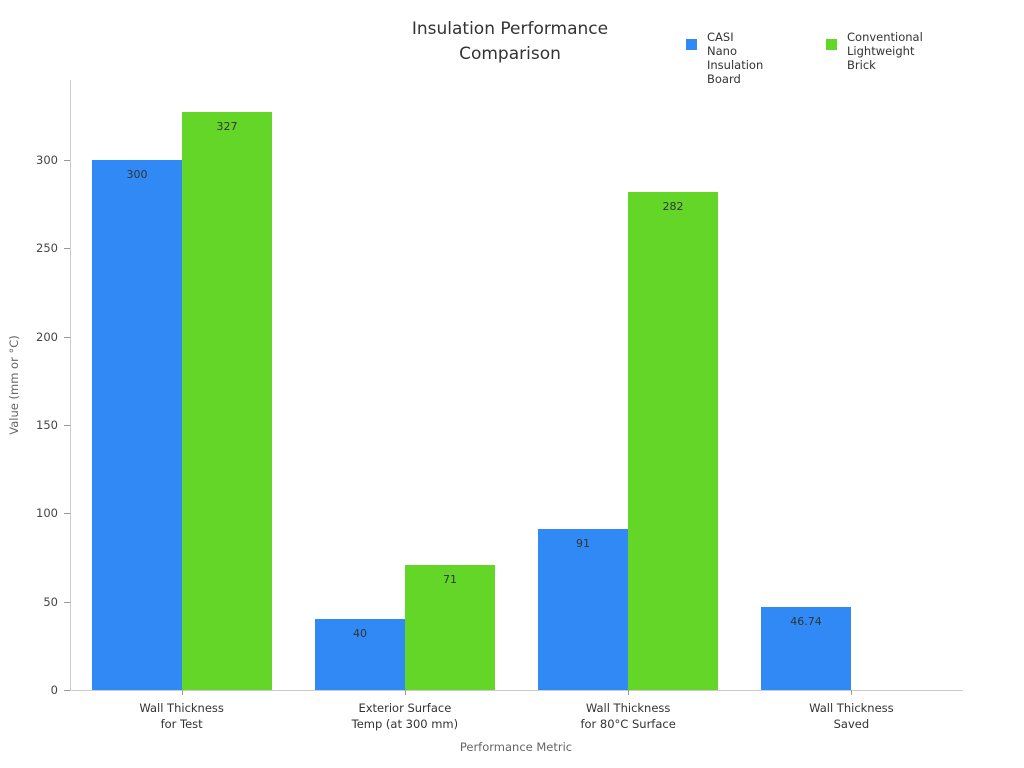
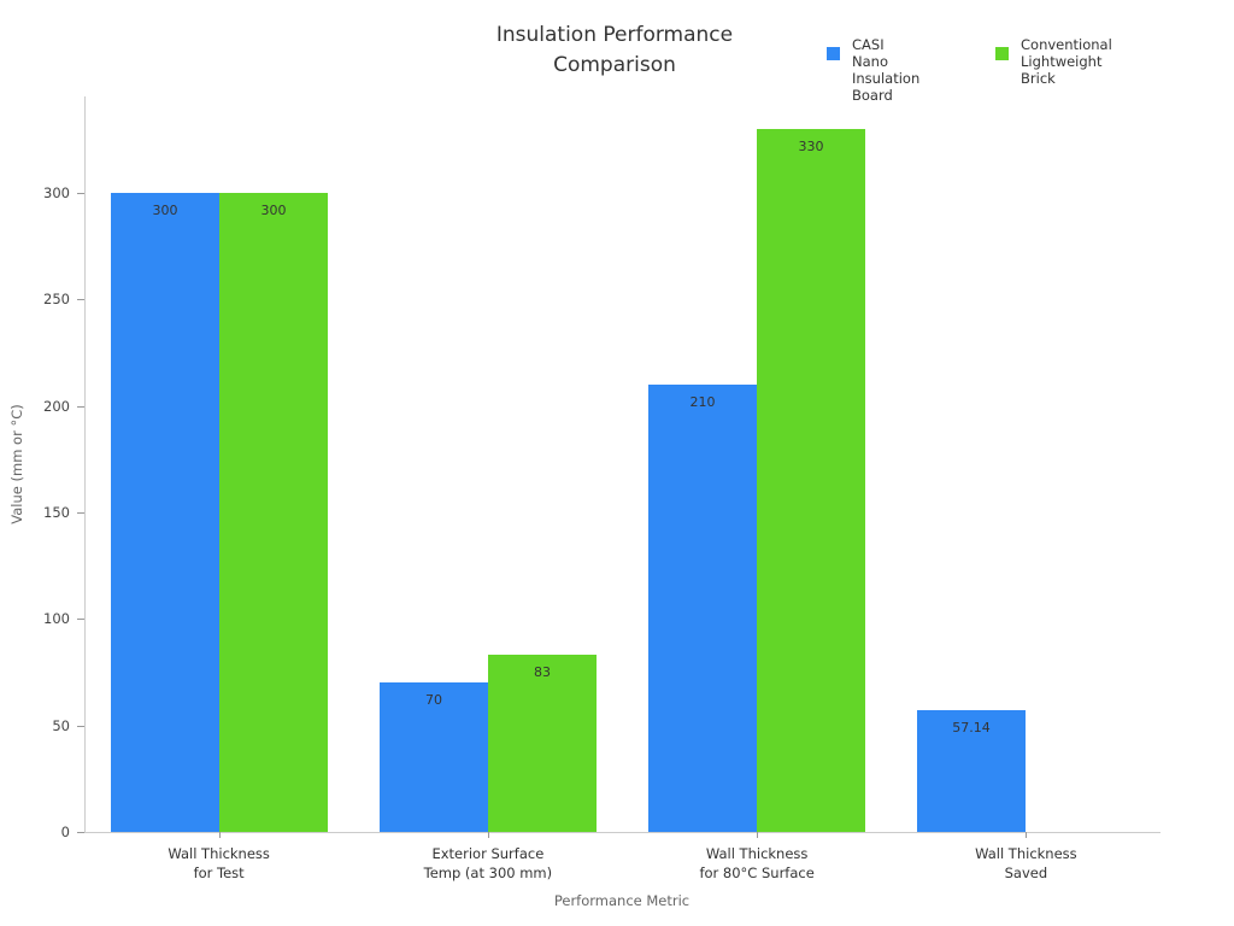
Conventional Lightweight Brick/Wall Thickness for Test: 327 -> 300
CASI Nano Insulation Board/Exterior Surface Temp (at 300 mm): 40 -> 70
Conventional Lightweight Brick/Exterior Surface Temp (at 300 mm): 71 -> 83
CASI Nano Insulation Board/Wall Thickness for 80°C Surface: 91 -> 210
Conventional Lightweight Brick/Wall Thickness for 80°C Surface: 282 -> 330
CASI Nano Insulation Board/Wall Thickness Saved: 46.74 -> 57.14
